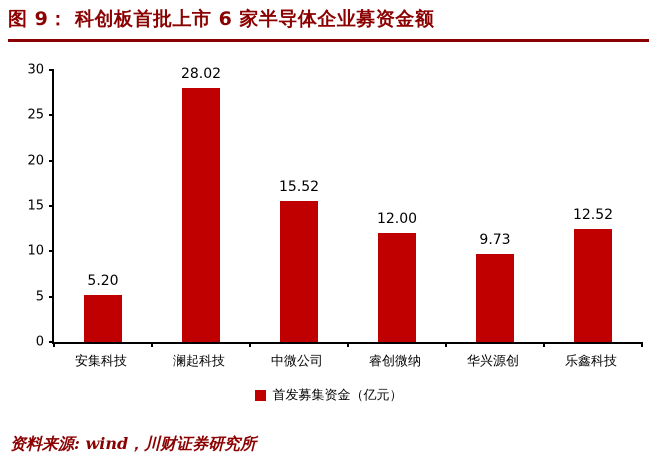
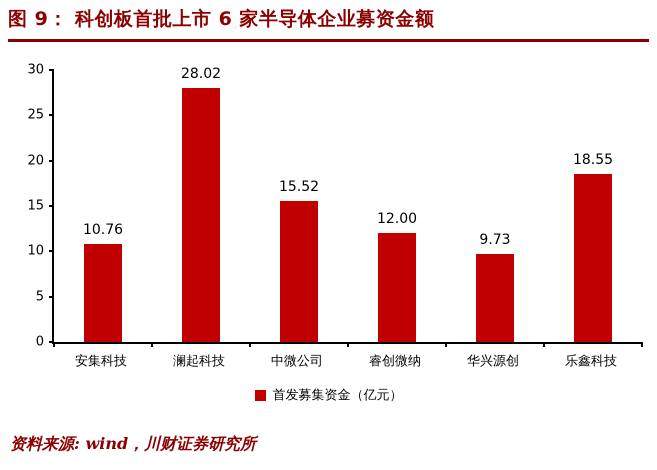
安集科技: 5.20 -> 10.76
乐鑫科技: 12.52 -> 18.55
